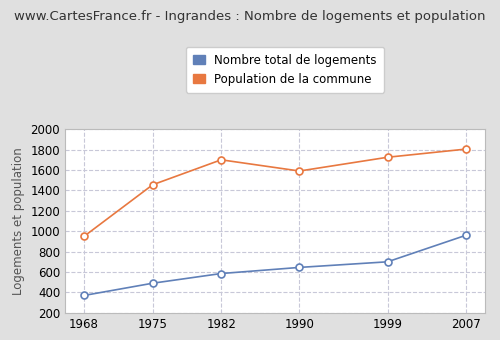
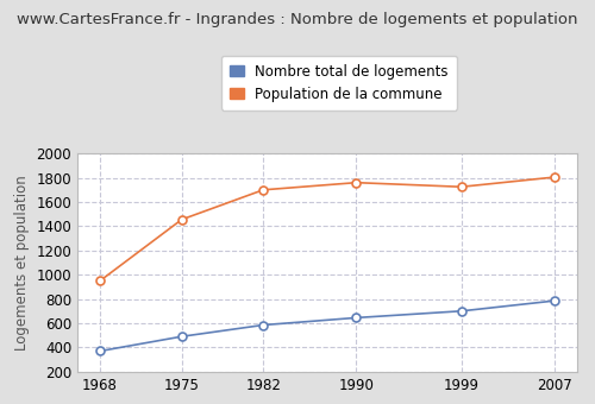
Population de la commune/1990: 1590 -> 1760
Nombre total de logements/2007: 960 -> 780
